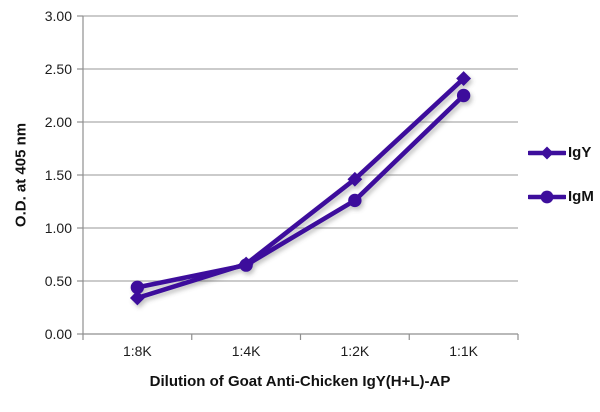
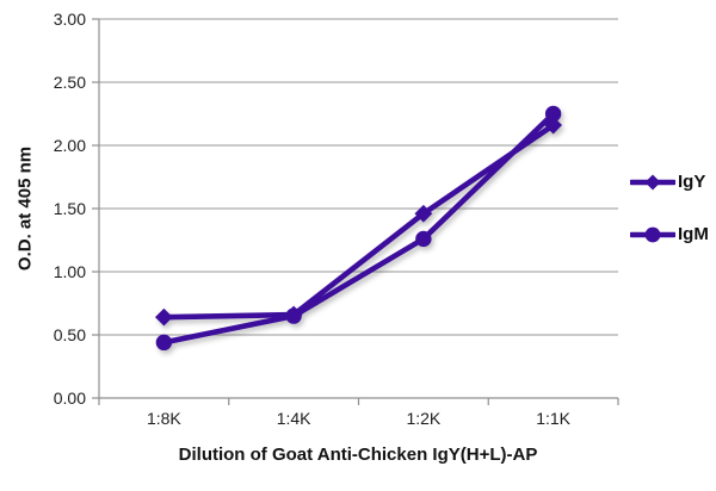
IgY/1:8K: 0.34 -> 0.64
IgY/1:1K: 2.41 -> 2.16
